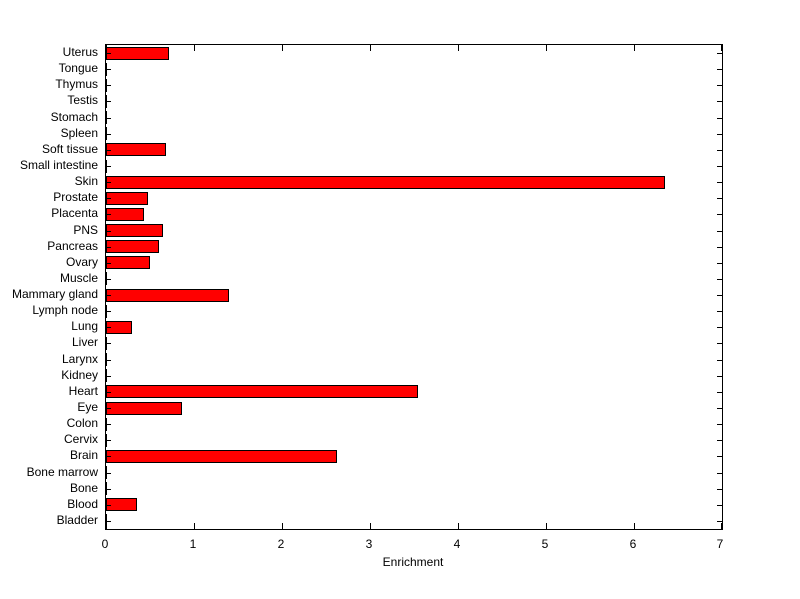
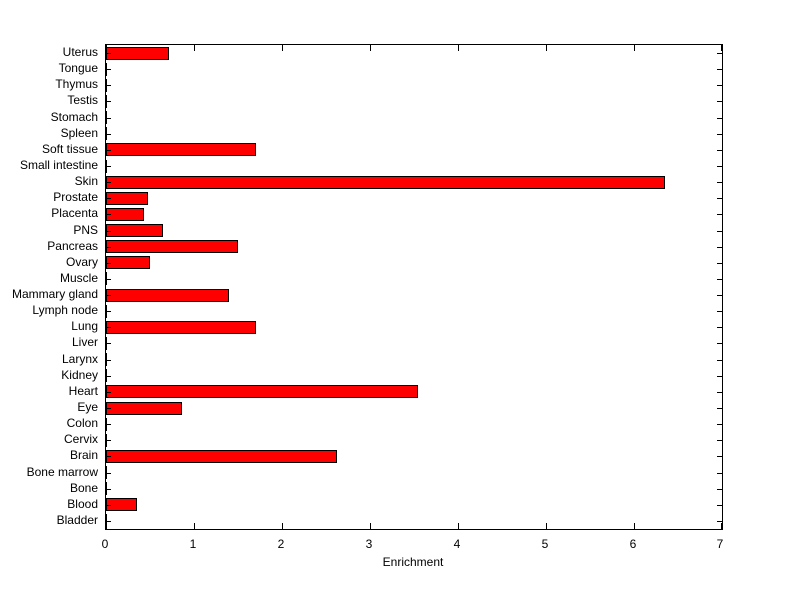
Soft tissue: 0.7 -> 1.7
Pancreas: 0.6 -> 1.5
Lung: 0.3 -> 1.7
